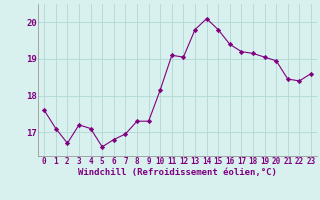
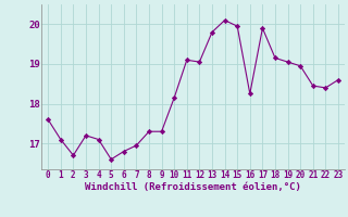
15: 19.80 -> 19.95
16: 19.40 -> 18.25
17: 19.20 -> 19.90
